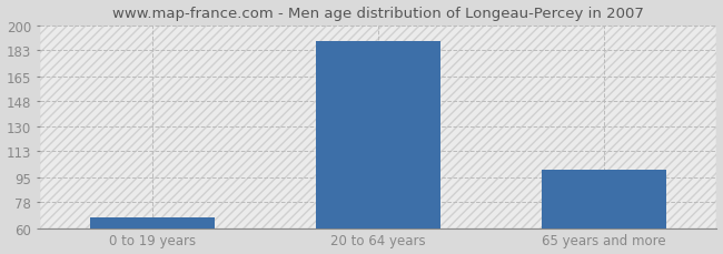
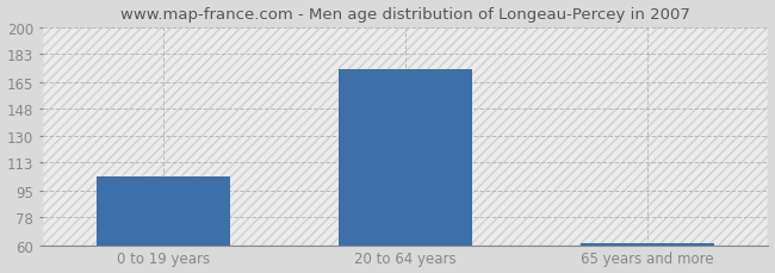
0 to 19 years: 67 -> 104
20 to 64 years: 189 -> 173
65 years and more: 100 -> 61
